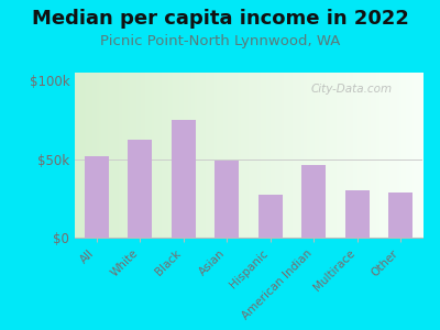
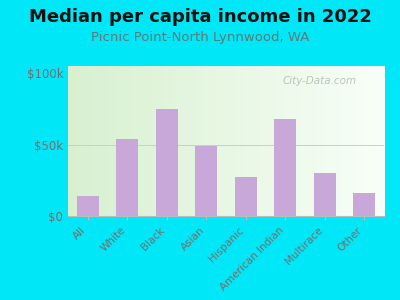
All: $52k -> $14k
White: $62k -> $54k
American Indian: $46k -> $68k
Other: $29k -> $16k
